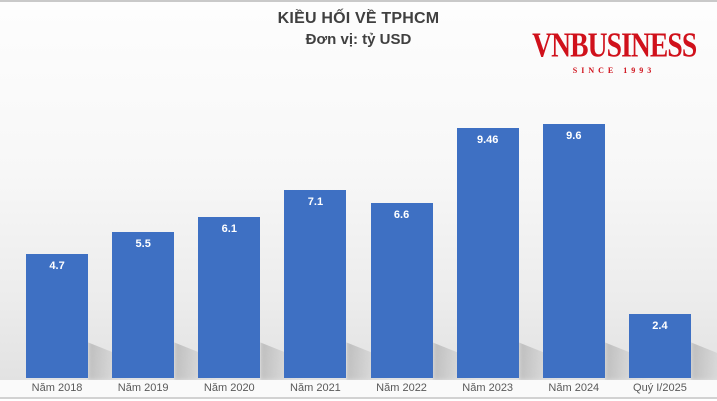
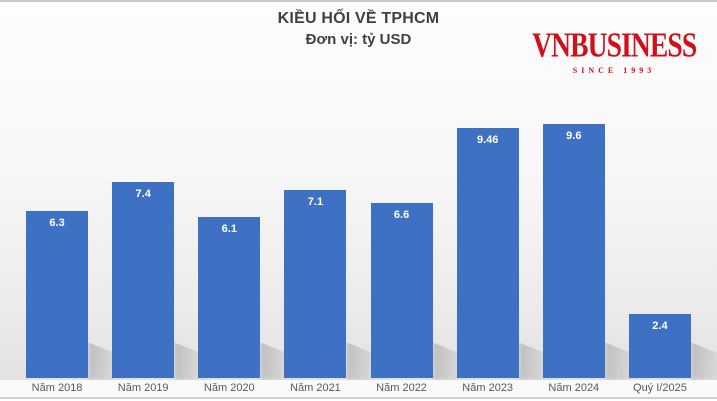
Năm 2018: 4.7 -> 6.3
Năm 2019: 5.5 -> 7.4
